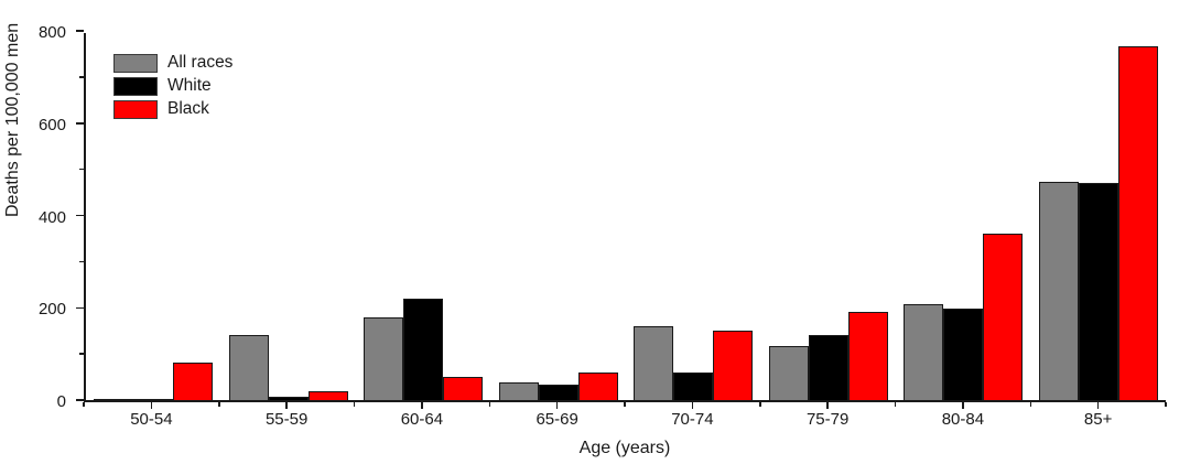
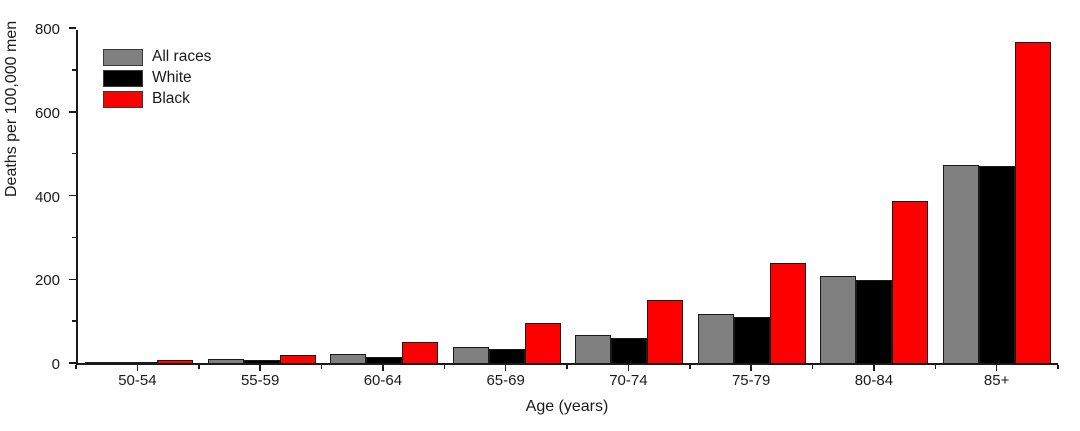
Black/50-54: 80 -> 10
All races/55-59: 140 -> 10
All races/60-64: 180 -> 20
White/60-64: 220 -> 20
Black/65-69: 60 -> 100
All races/70-74: 160 -> 70
White/75-79: 140 -> 110
Black/75-79: 190 -> 240
Black/80-84: 360 -> 390
